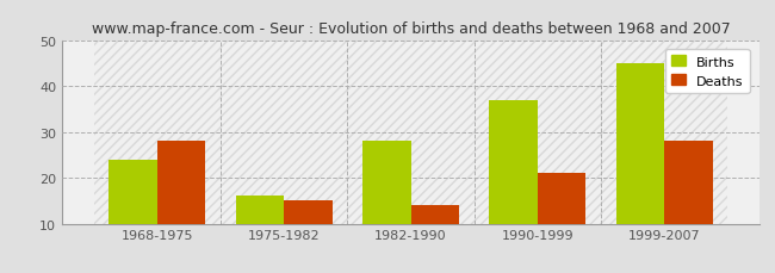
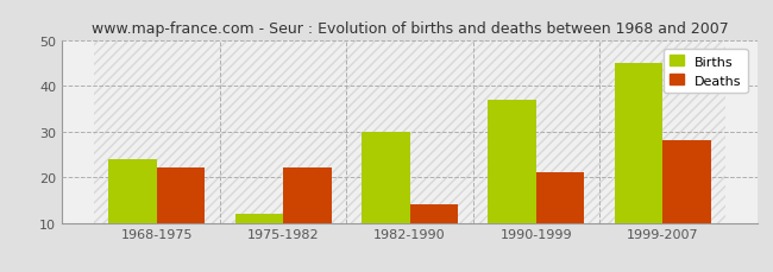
Deaths/1968-1975: 28 -> 22
Births/1975-1982: 16 -> 12
Deaths/1975-1982: 15 -> 22
Births/1982-1990: 28 -> 30
